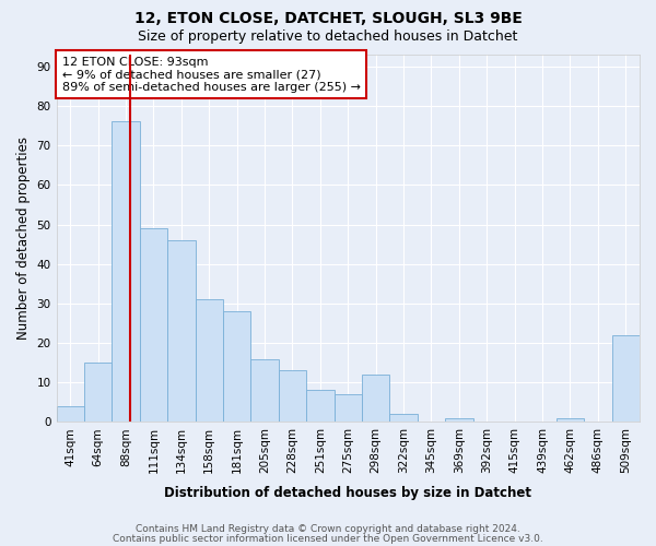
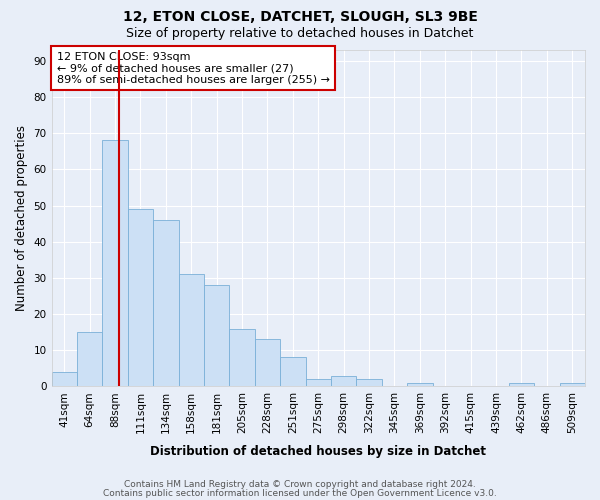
88sqm: 76 -> 68
275sqm: 7 -> 2
298sqm: 12 -> 3
509sqm: 22 -> 1
